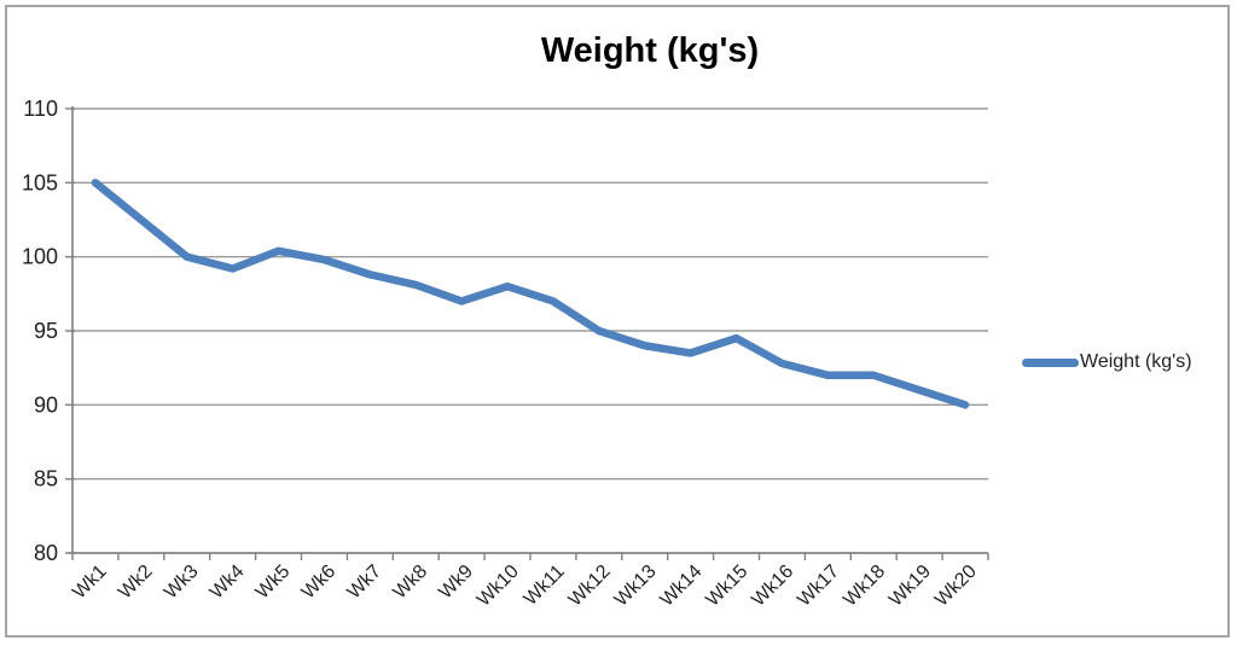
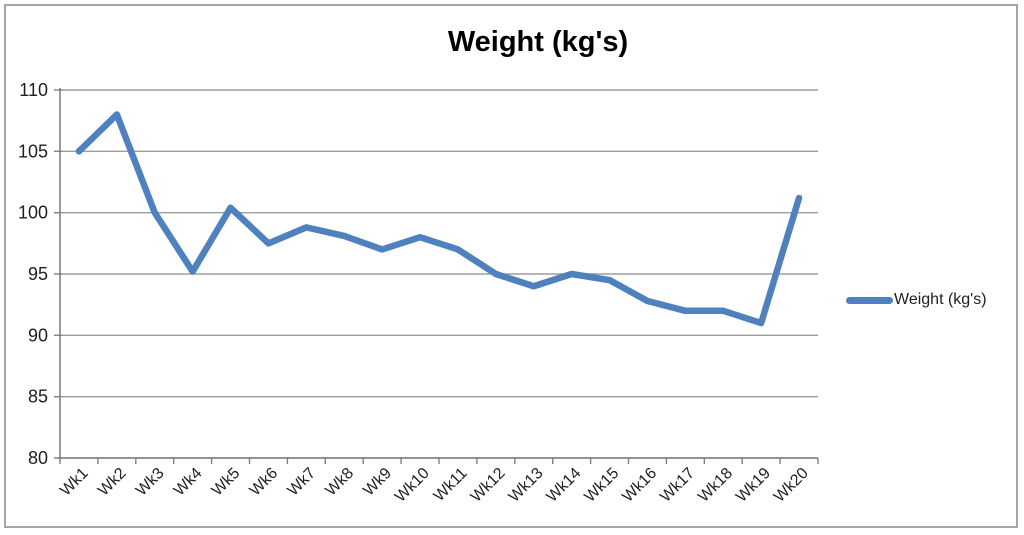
Wk2: 102.5 -> 108.0
Wk4: 99.2 -> 95.2
Wk6: 99.8 -> 97.5
Wk14: 93.5 -> 95.0
Wk20: 90.0 -> 101.2
